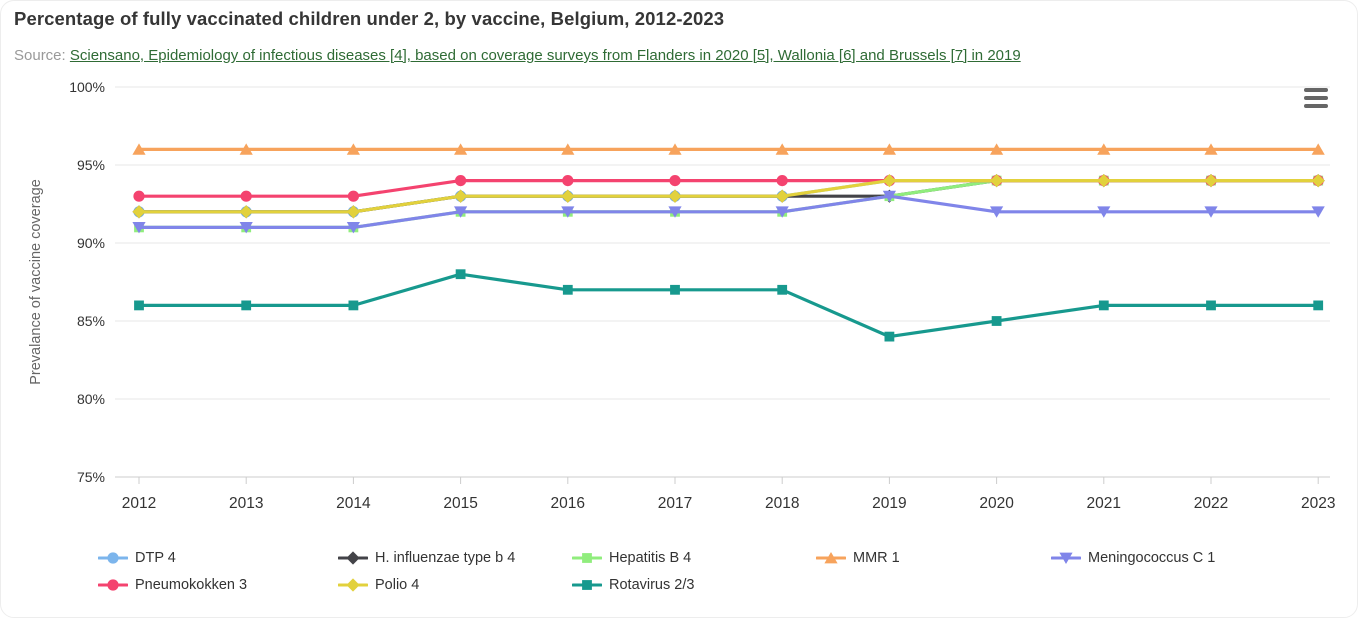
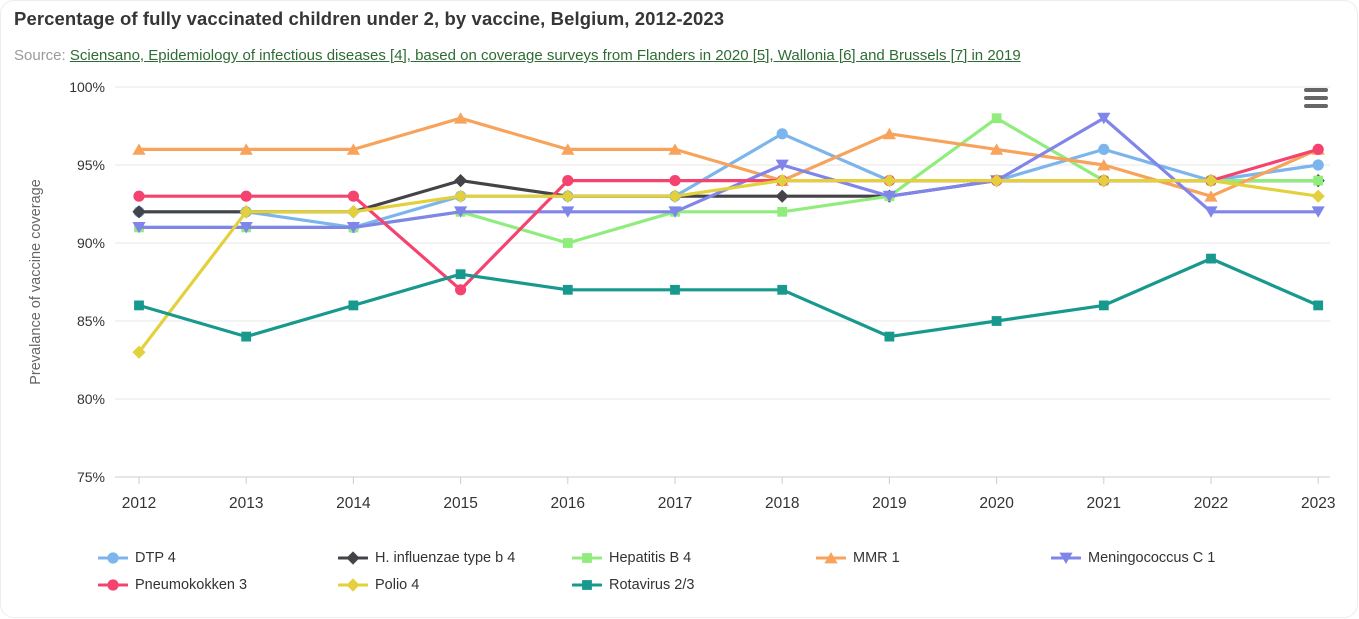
Polio 4/2012: 92% -> 83%
Rotavirus 2/3/2013: 86% -> 84%
DTP 4/2014: 92% -> 91%
H. influenzae type b 4/2015: 93% -> 94%
MMR 1/2015: 96% -> 98%
Pneumokokken 3/2015: 94% -> 87%
Hepatitis B 4/2016: 92% -> 90%
DTP 4/2018: 93% -> 97%
MMR 1/2018: 96% -> 94%
Meningococcus C 1/2018: 92% -> 95%
Polio 4/2018: 93% -> 94%
MMR 1/2019: 96% -> 97%
Hepatitis B 4/2020: 94% -> 98%
Meningococcus C 1/2020: 92% -> 94%
DTP 4/2021: 94% -> 96%
MMR 1/2021: 96% -> 95%
Meningococcus C 1/2021: 92% -> 98%
MMR 1/2022: 96% -> 93%
Rotavirus 2/3/2022: 86% -> 89%
DTP 4/2023: 94% -> 95%
Pneumokokken 3/2023: 94% -> 96%
Polio 4/2023: 94% -> 93%
